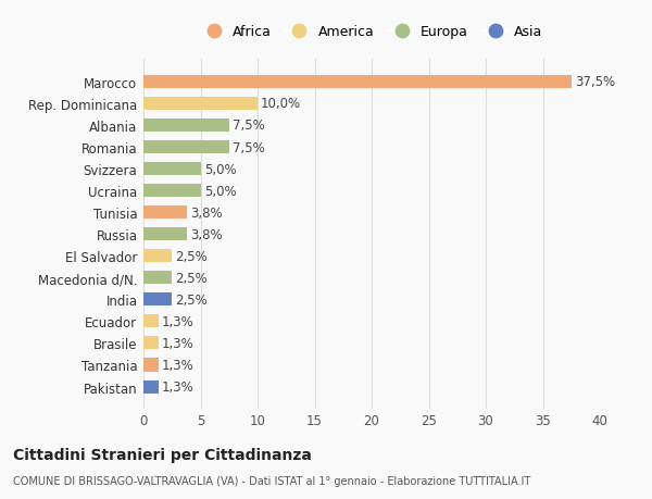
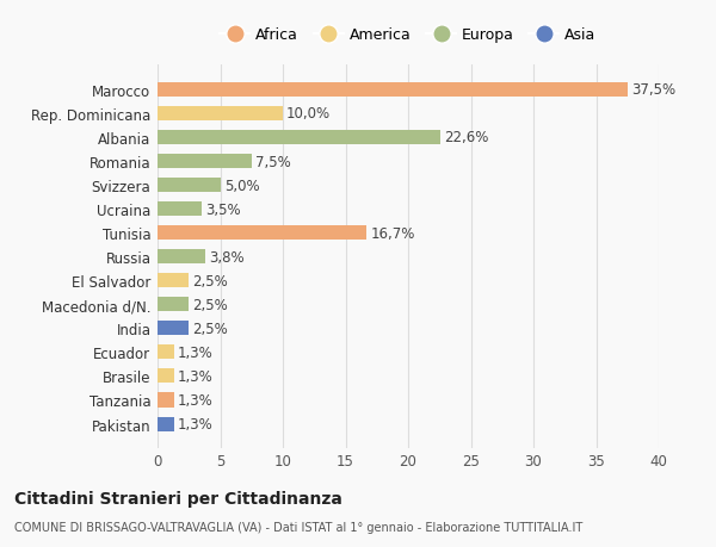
Albania: 7,5% -> 22,6%
Ucraina: 5,0% -> 3,5%
Tunisia: 3,8% -> 16,7%
